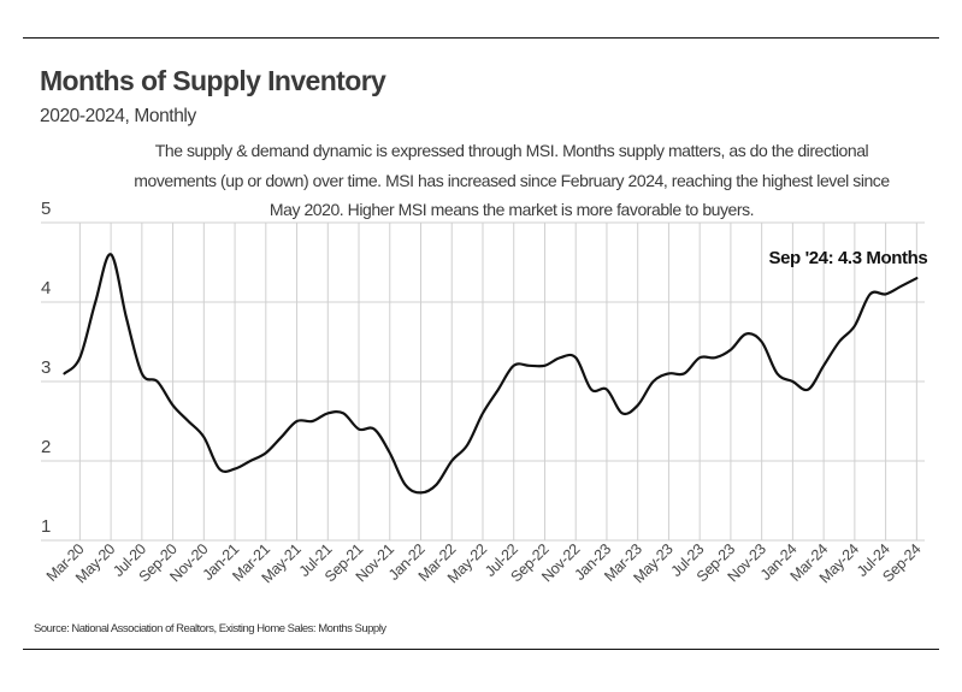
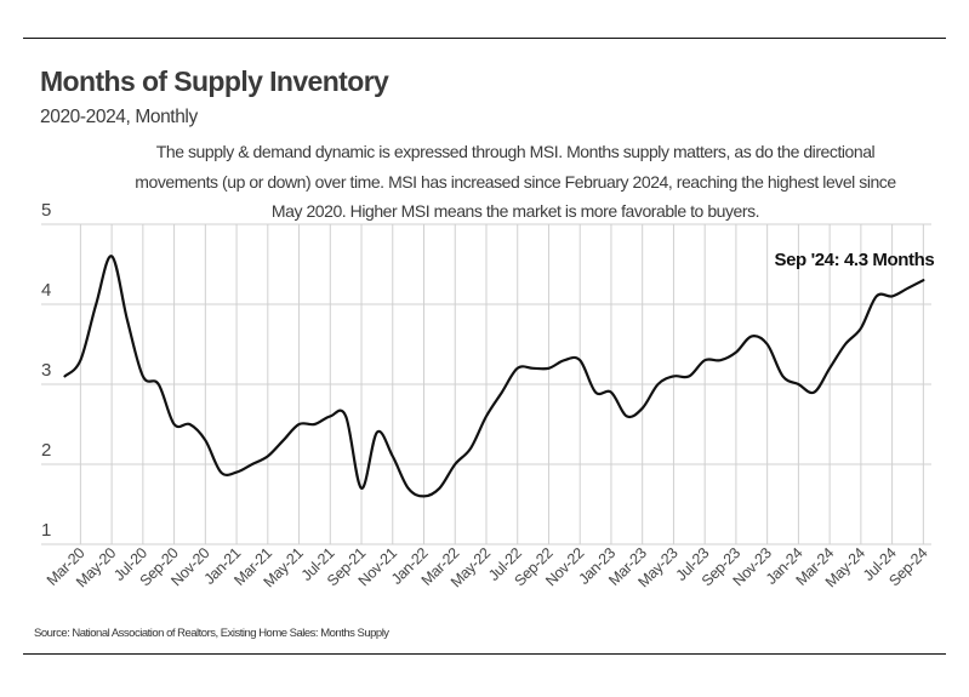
Sep-20: 2.7 -> 2.5
Sep-21: 2.4 -> 1.7
